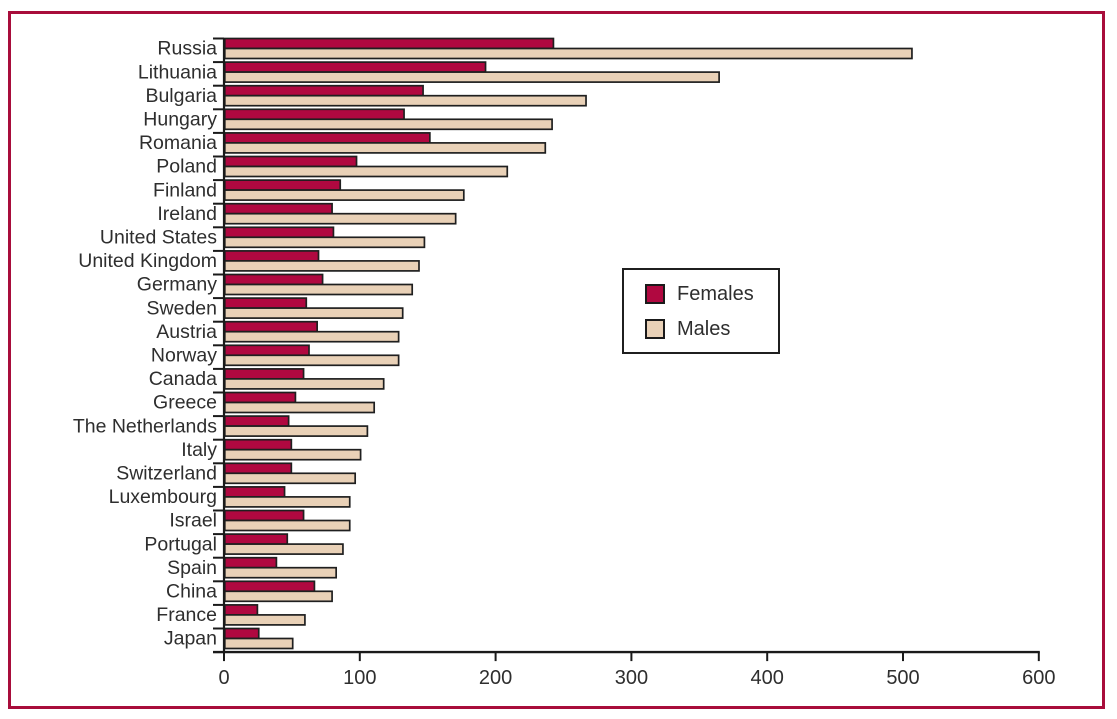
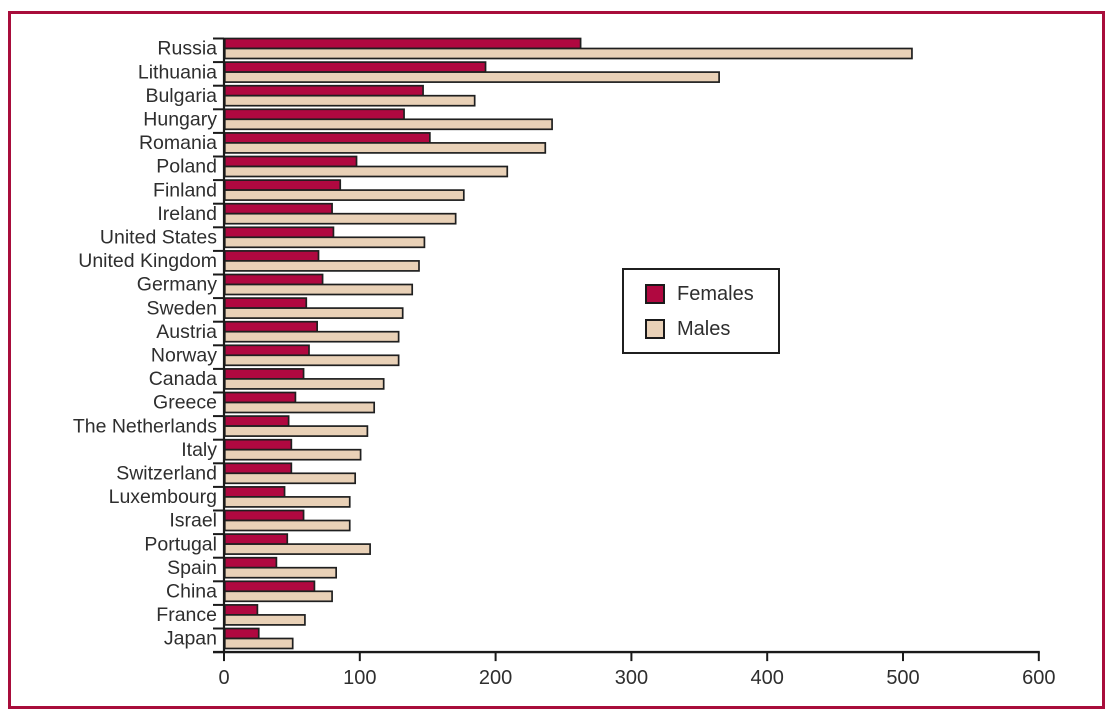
Females/Russia: 242 -> 262
Males/Bulgaria: 266 -> 184
Males/Portugal: 87 -> 107
